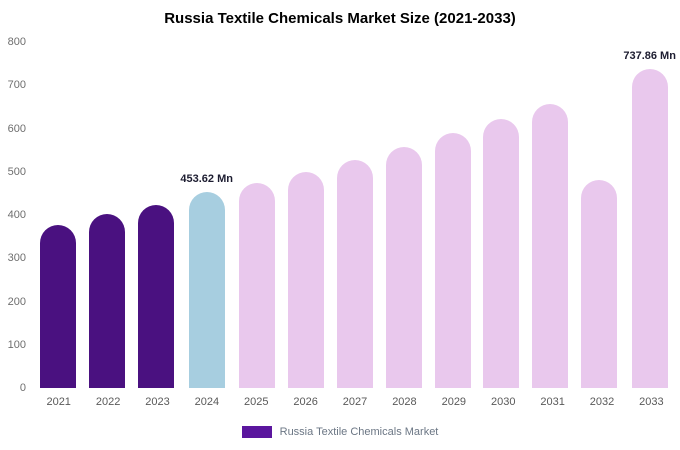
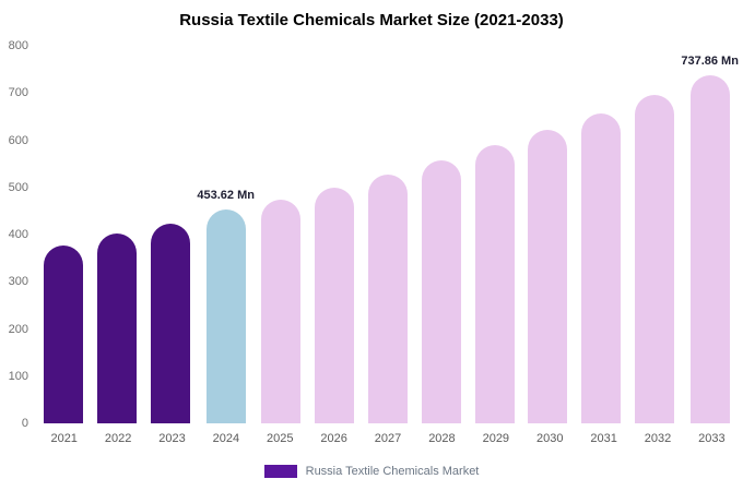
2032: 480 -> 700
